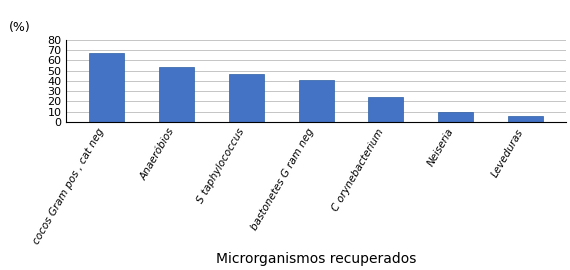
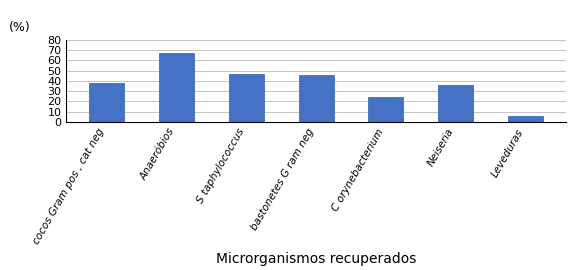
cocos Gram pos , cat neg: 67 -> 38
Anaeróbios: 54 -> 67
bastonetes G ram neg: 41 -> 46
Neiseria: 10 -> 36
